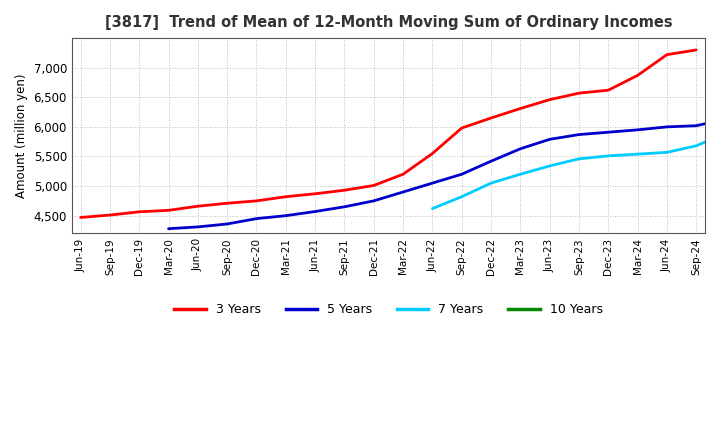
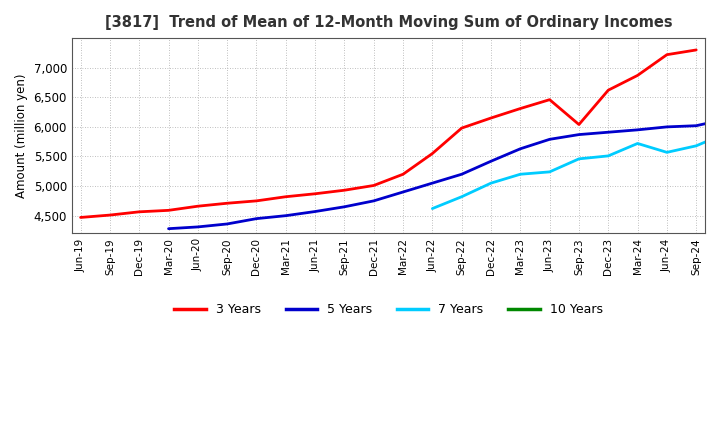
7 Years/Jun-23: 5,340 -> 5,240
3 Years/Sep-23: 6,570 -> 6,040
7 Years/Mar-24: 5,540 -> 5,720
